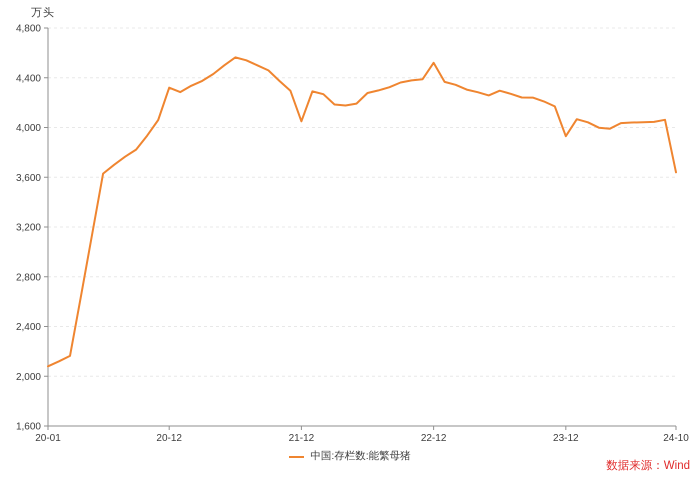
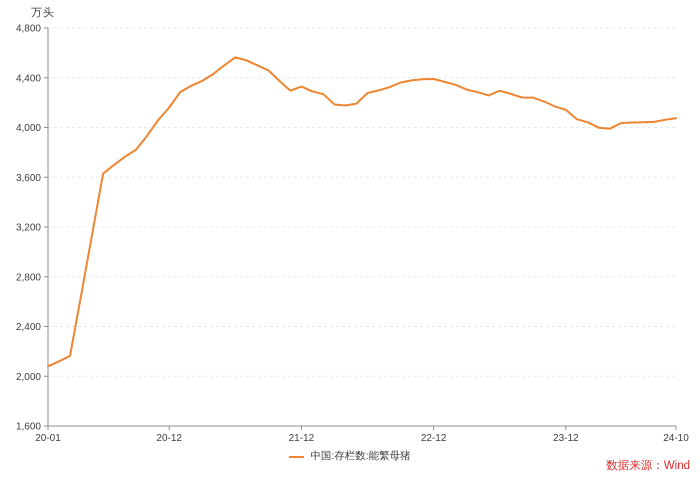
20-12: 4320 -> 4160
21-12: 4050 -> 4330
22-12: 4520 -> 4390
23-12: 3930 -> 4140
24-10: 3640 -> 4080
